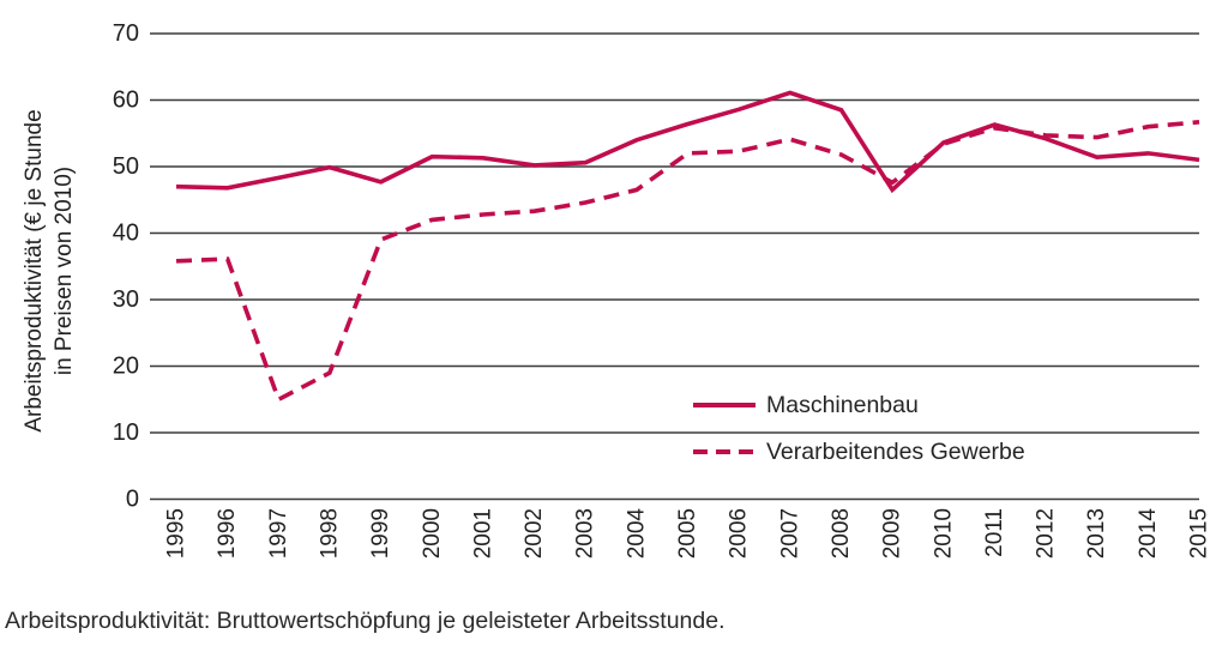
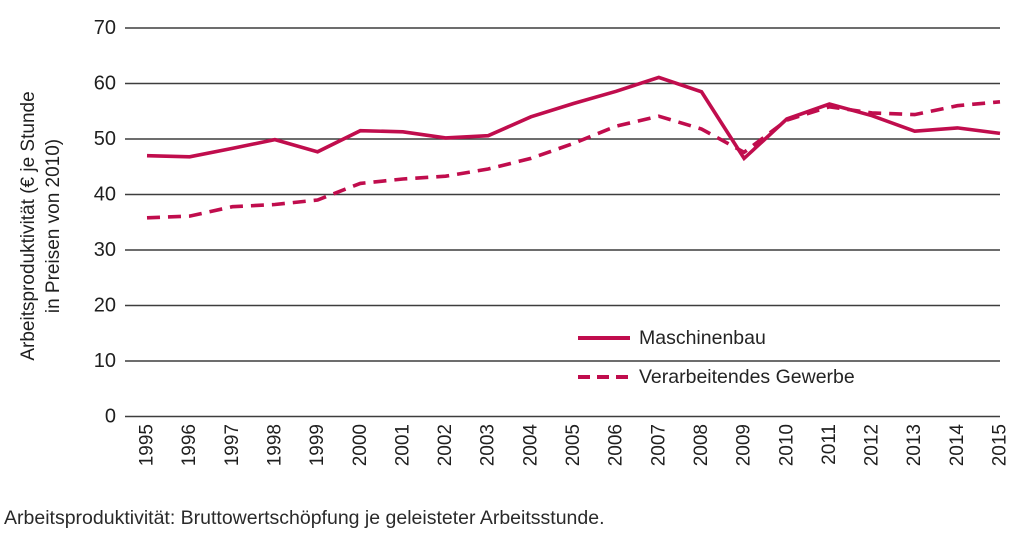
Verarbeitendes Gewerbe/1997: 15 -> 38
Verarbeitendes Gewerbe/1998: 19 -> 38
Verarbeitendes Gewerbe/2005: 52 -> 49
